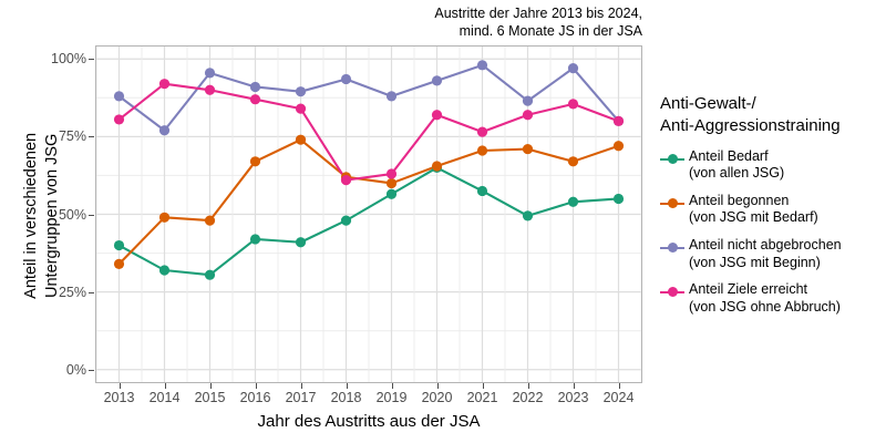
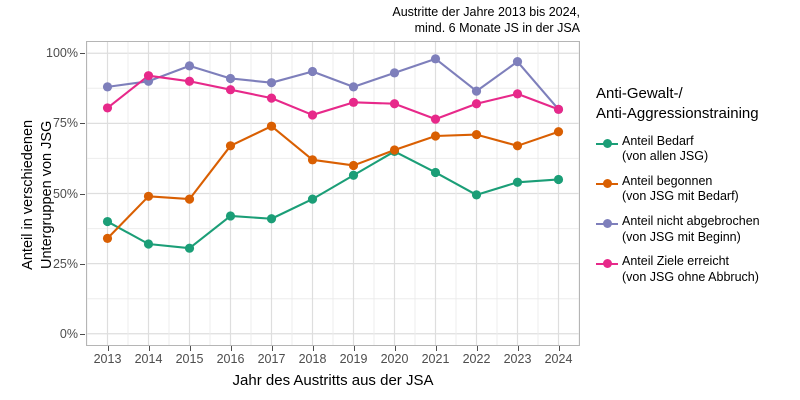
Anteil nicht abgebrochen (von JSG mit Beginn)/2014: 77% -> 90%
Anteil Ziele erreicht (von JSG ohne Abbruch)/2018: 61% -> 78%
Anteil Ziele erreicht (von JSG ohne Abbruch)/2019: 63% -> 82%
